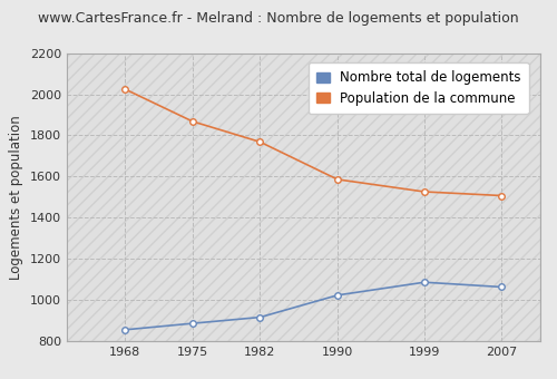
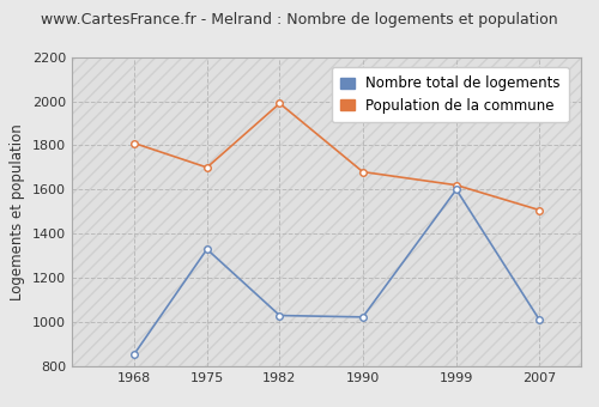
Population de la commune/1968: 2020 -> 1810
Nombre total de logements/1975: 890 -> 1330
Population de la commune/1975: 1870 -> 1700
Nombre total de logements/1982: 920 -> 1030
Population de la commune/1982: 1770 -> 1990
Population de la commune/1990: 1590 -> 1680
Nombre total de logements/1999: 1090 -> 1600
Population de la commune/1999: 1530 -> 1620
Nombre total de logements/2007: 1060 -> 1010
